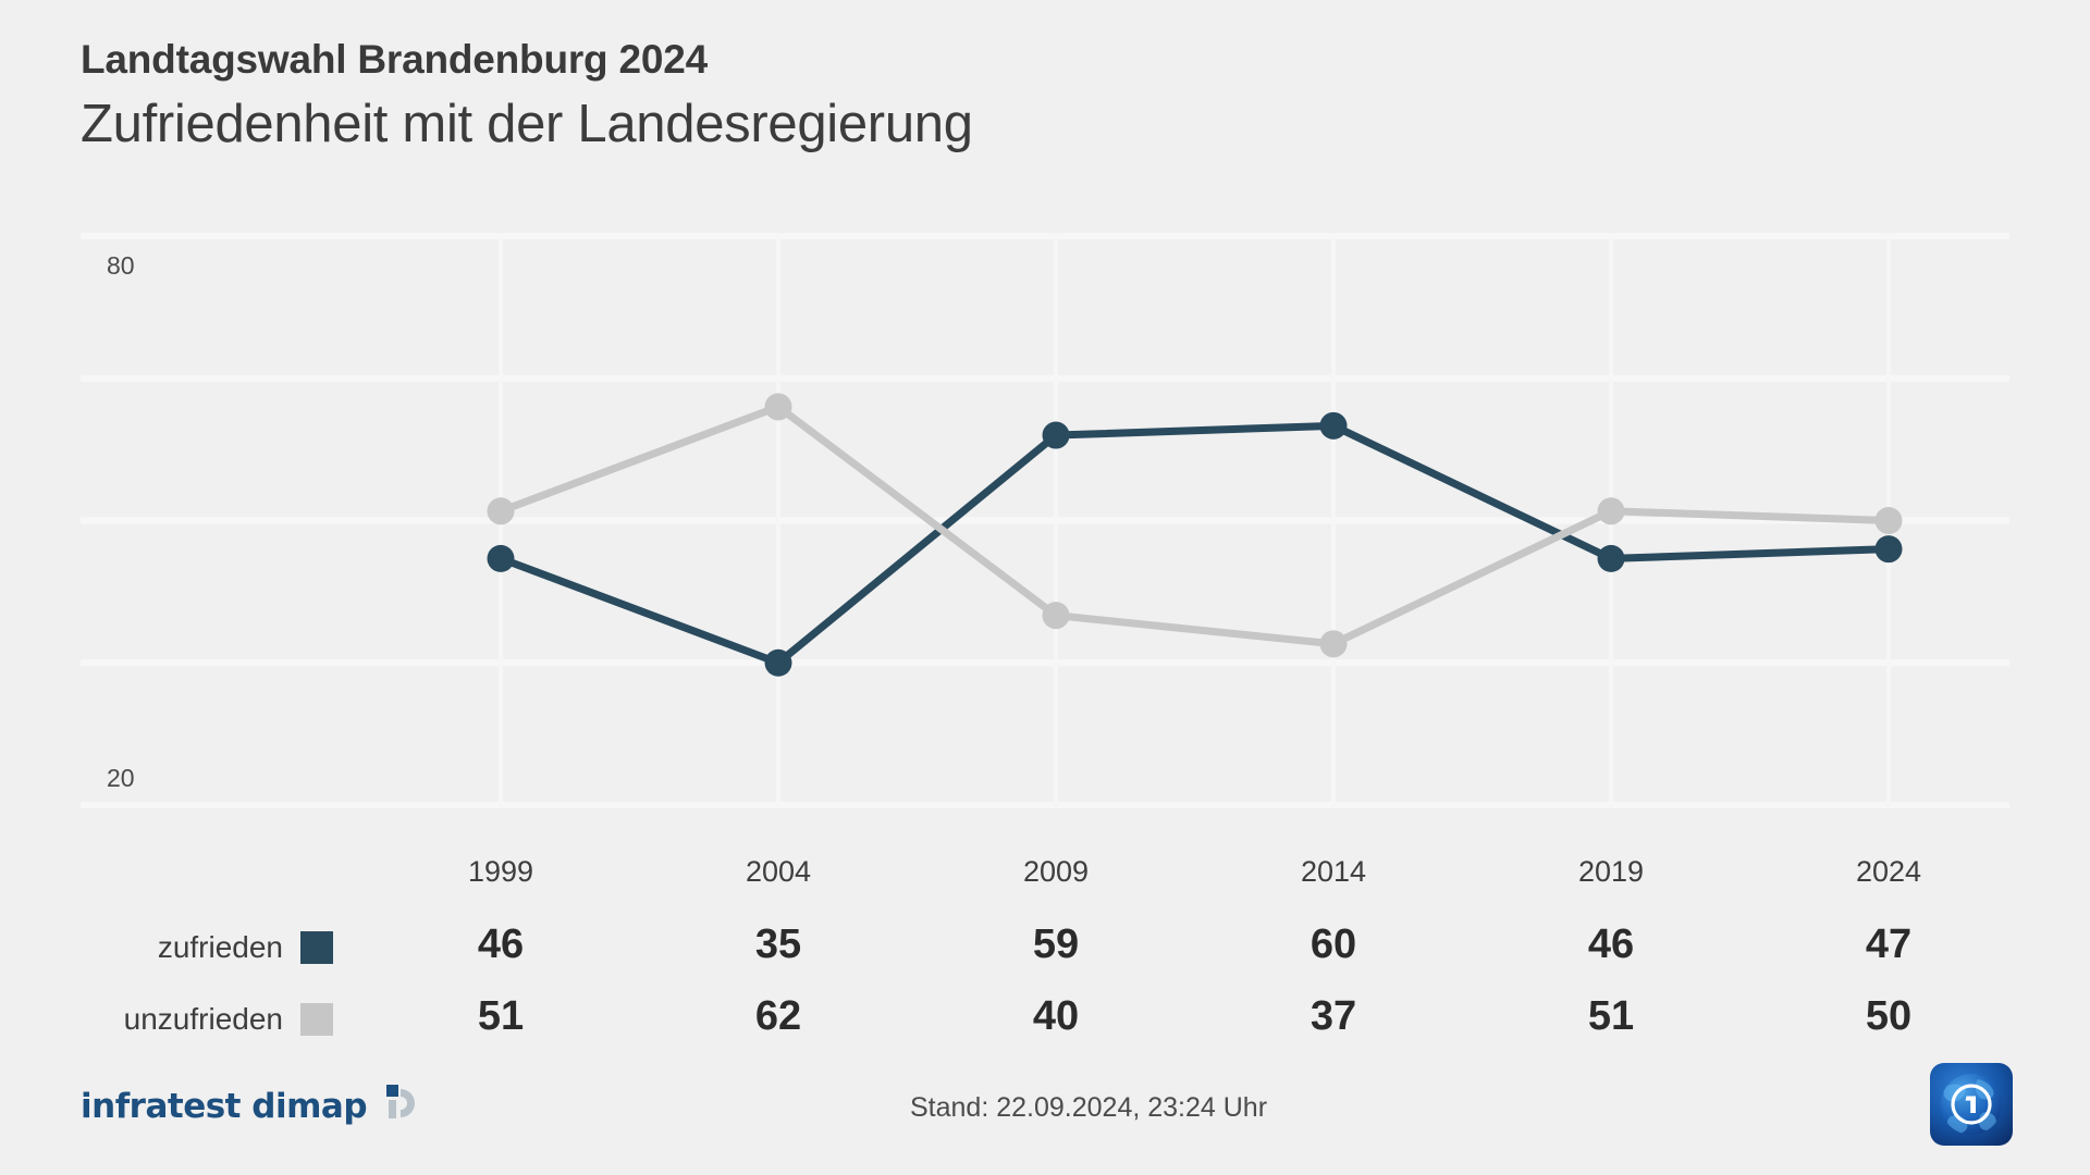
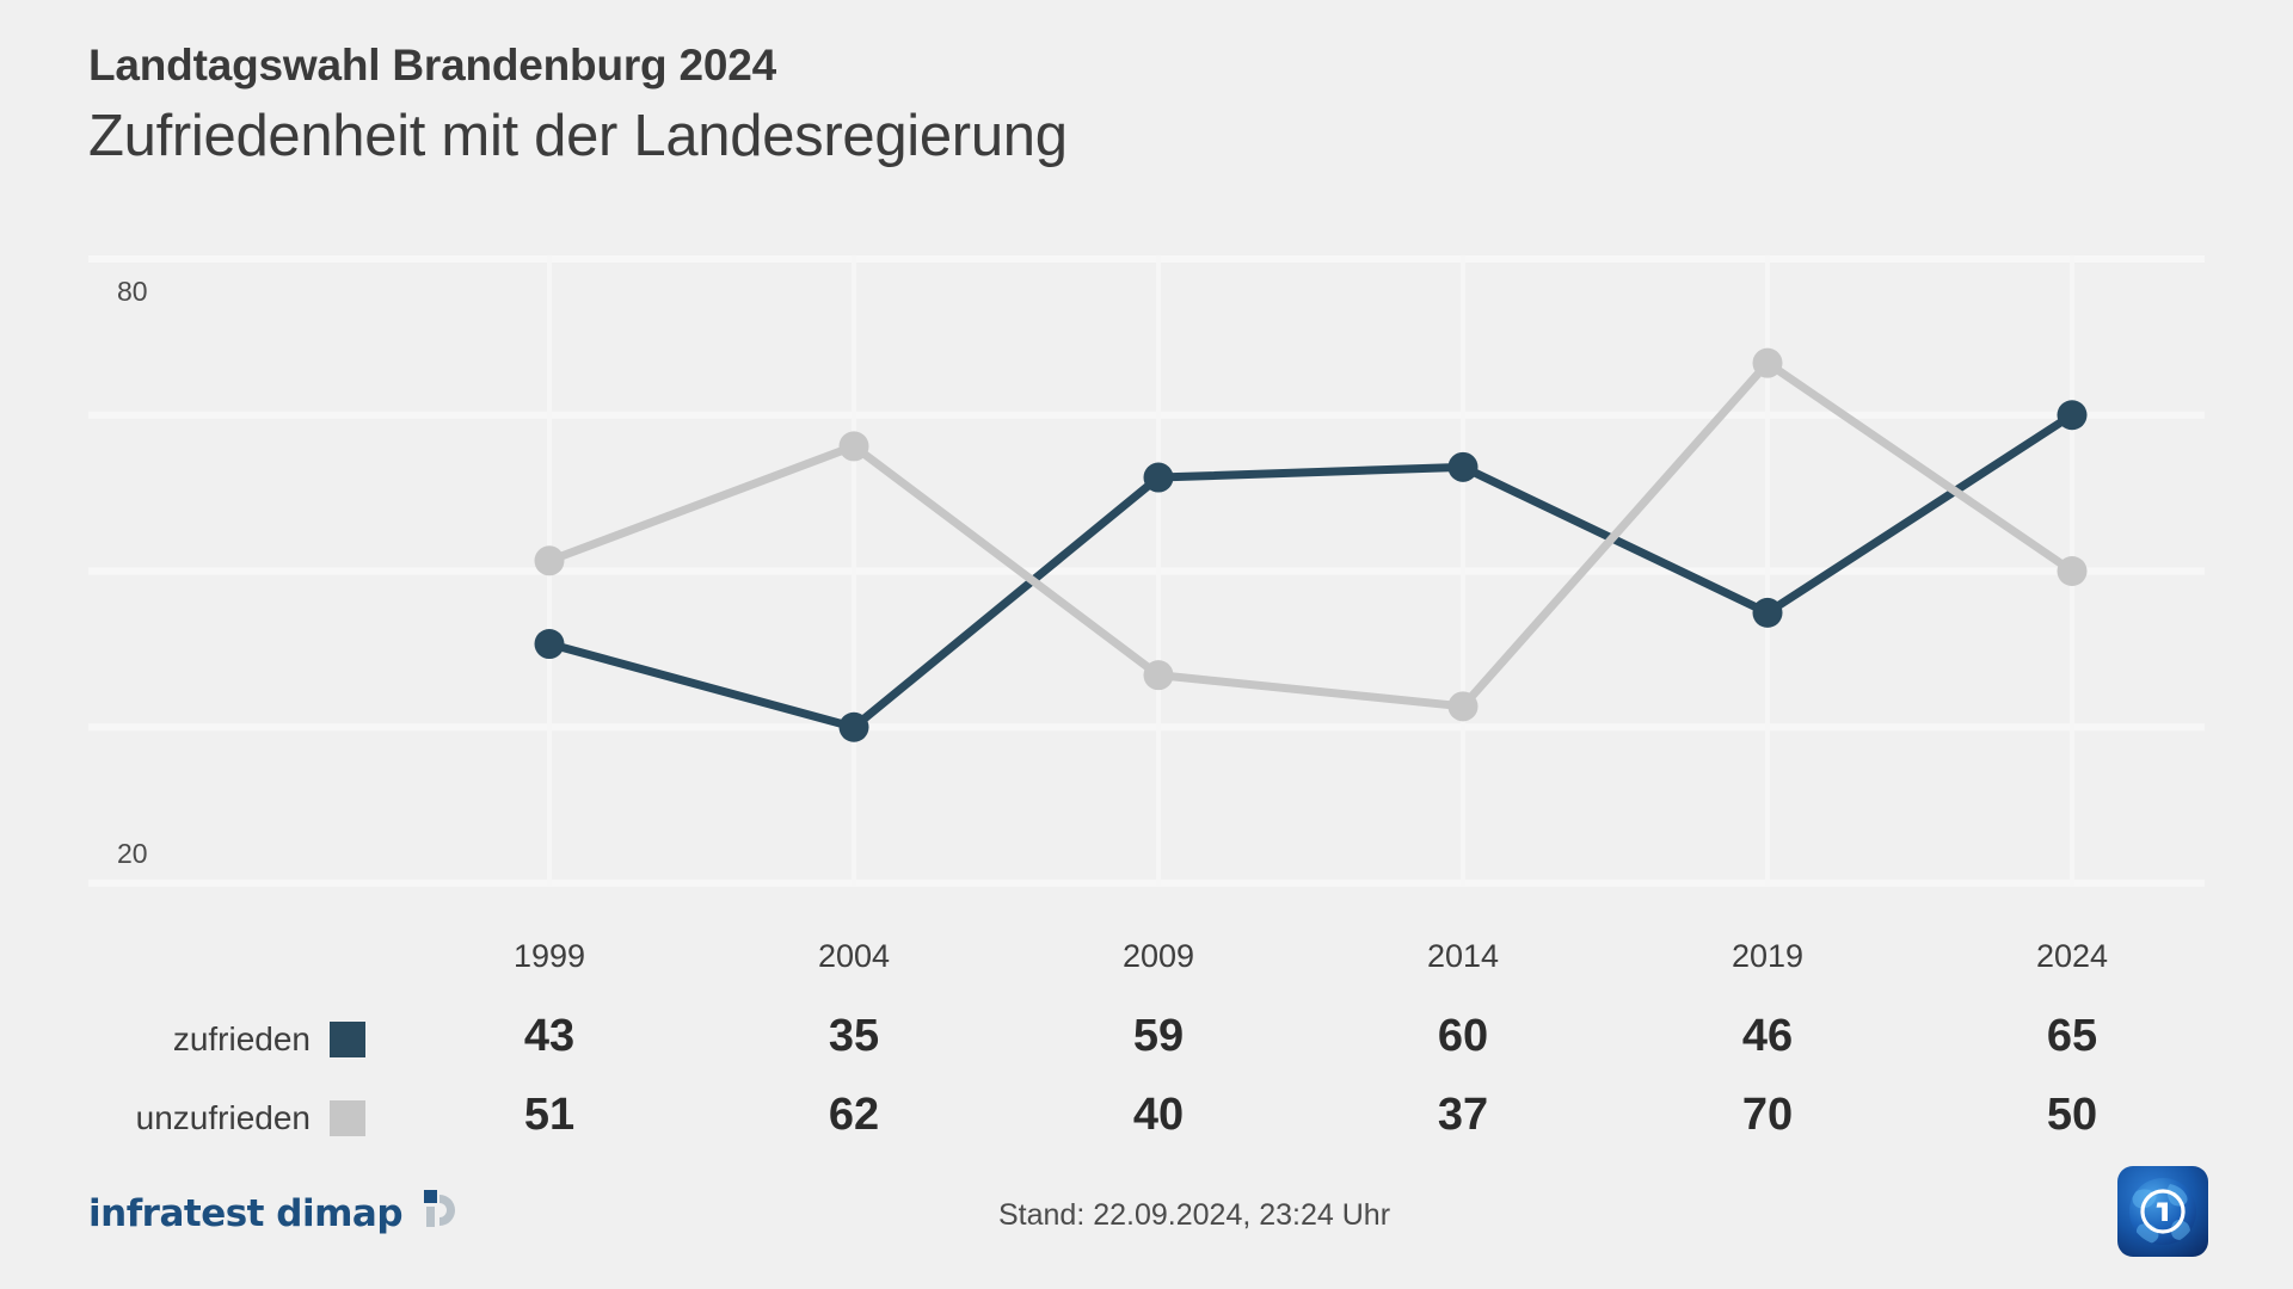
zufrieden/1999: 46 -> 43
unzufrieden/2019: 51 -> 70
zufrieden/2024: 47 -> 65
